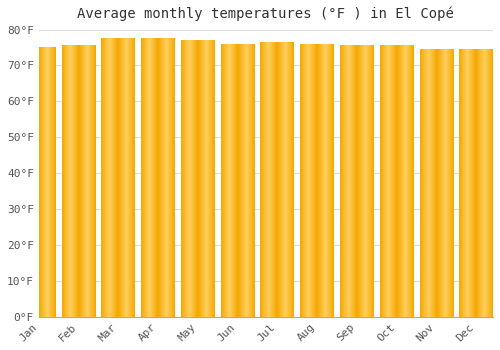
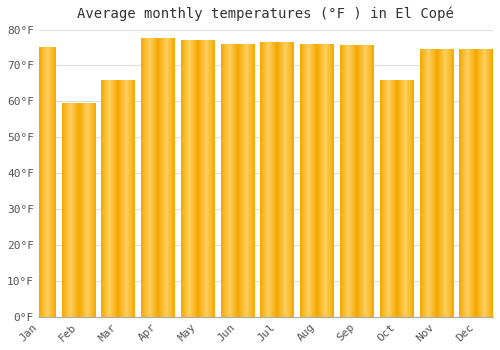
Feb: 75.5°F -> 59.5°F
Mar: 77.5°F -> 66.0°F
Oct: 75.5°F -> 66.0°F
